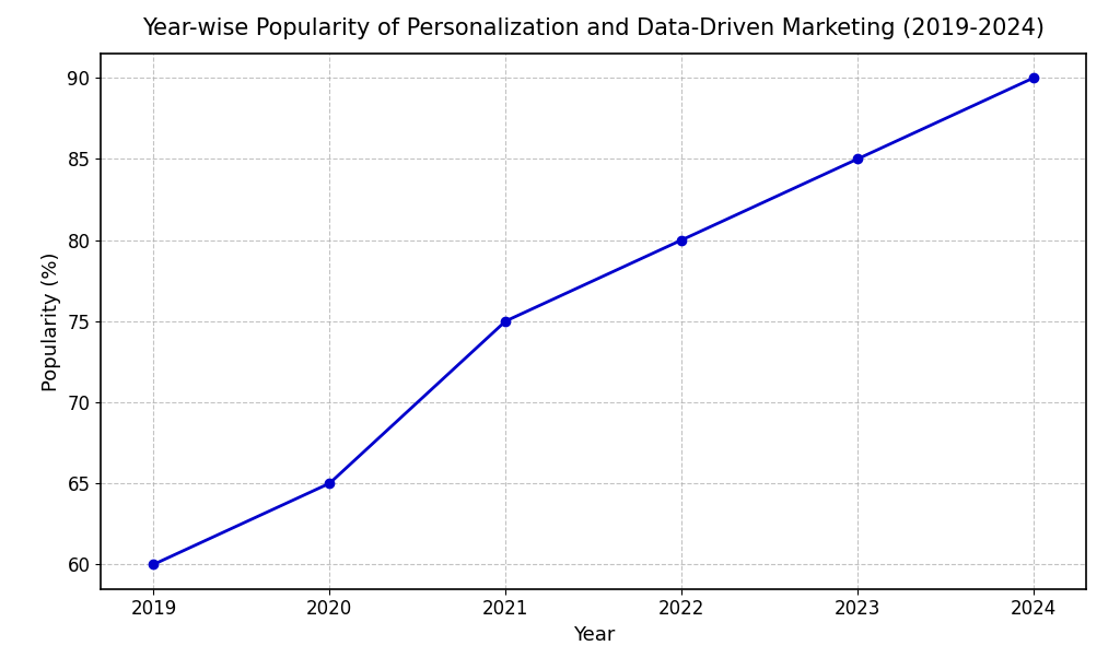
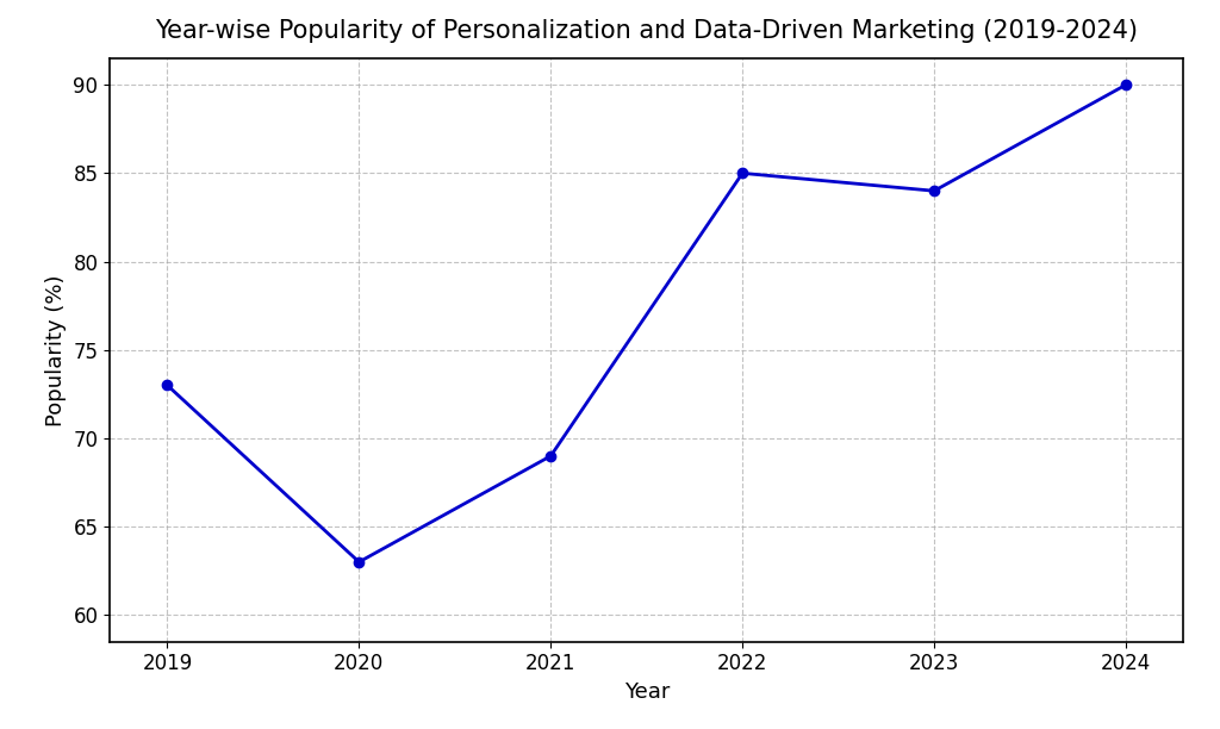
2019: 60 -> 73
2020: 65 -> 63
2021: 75 -> 69
2022: 80 -> 85
2023: 85 -> 84
